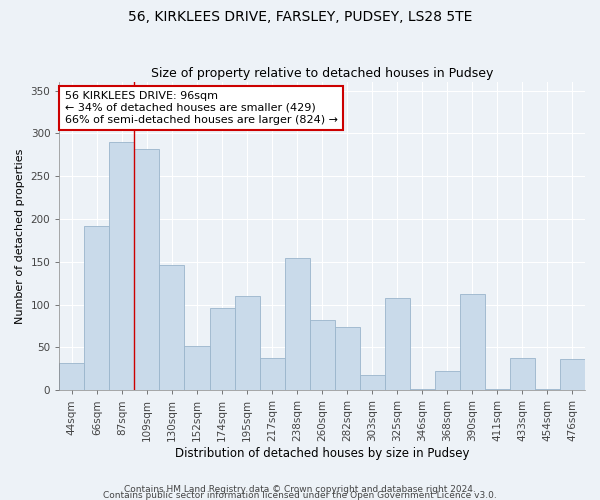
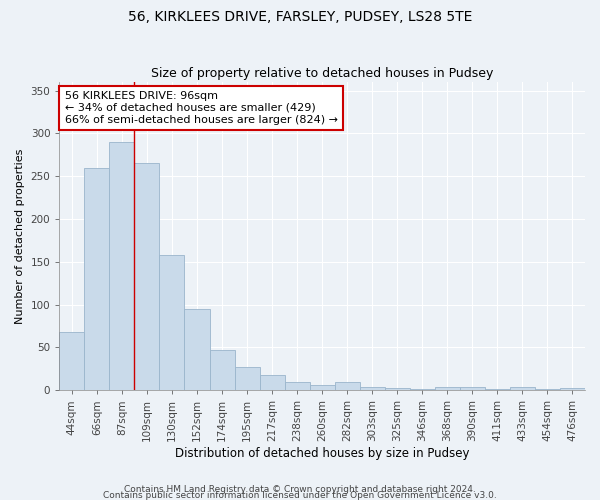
44sqm: 32 -> 68
66sqm: 192 -> 260
109sqm: 282 -> 265
130sqm: 146 -> 158
152sqm: 52 -> 95
174sqm: 96 -> 47
195sqm: 110 -> 27
217sqm: 38 -> 18
238sqm: 154 -> 10
260sqm: 82 -> 6
282sqm: 74 -> 10
303sqm: 18 -> 4
325sqm: 108 -> 3
368sqm: 22 -> 4
390sqm: 112 -> 4
433sqm: 38 -> 4
476sqm: 36 -> 3
